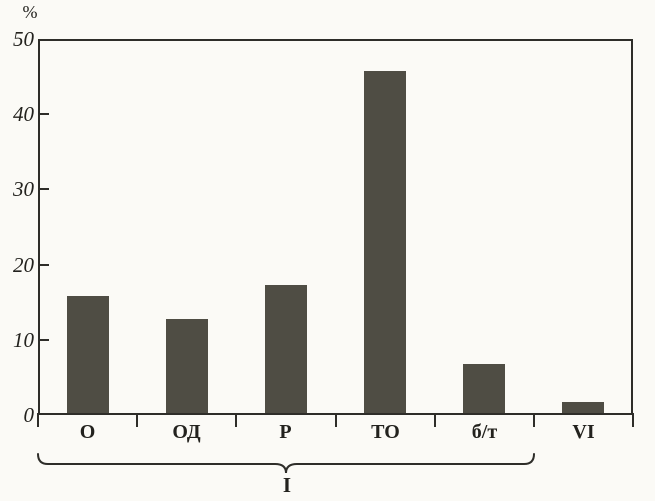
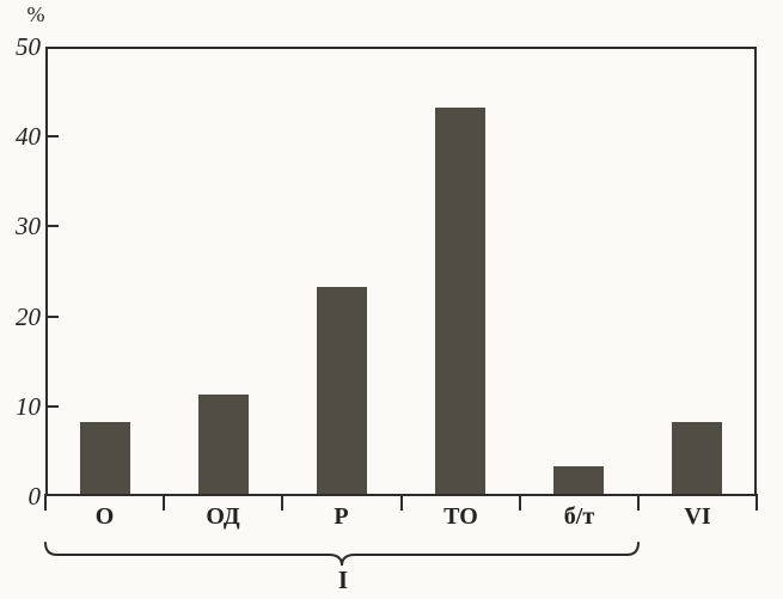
О: 16 -> 8
ОД: 12 -> 11
Р: 17 -> 23
ТО: 46 -> 43
б/т: 6 -> 3
VI: 2 -> 8
